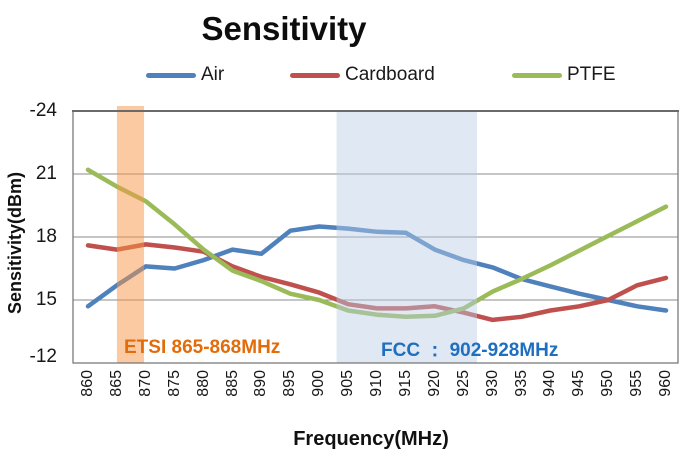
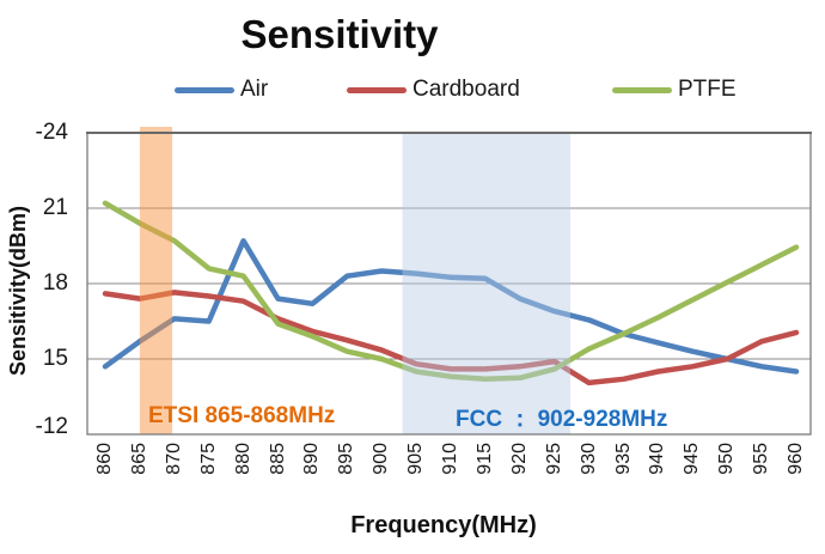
Air/880: 16.9 -> 19.7
PTFE/880: 17.4 -> 18.3
Cardboard/925: 14.4 -> 14.9
